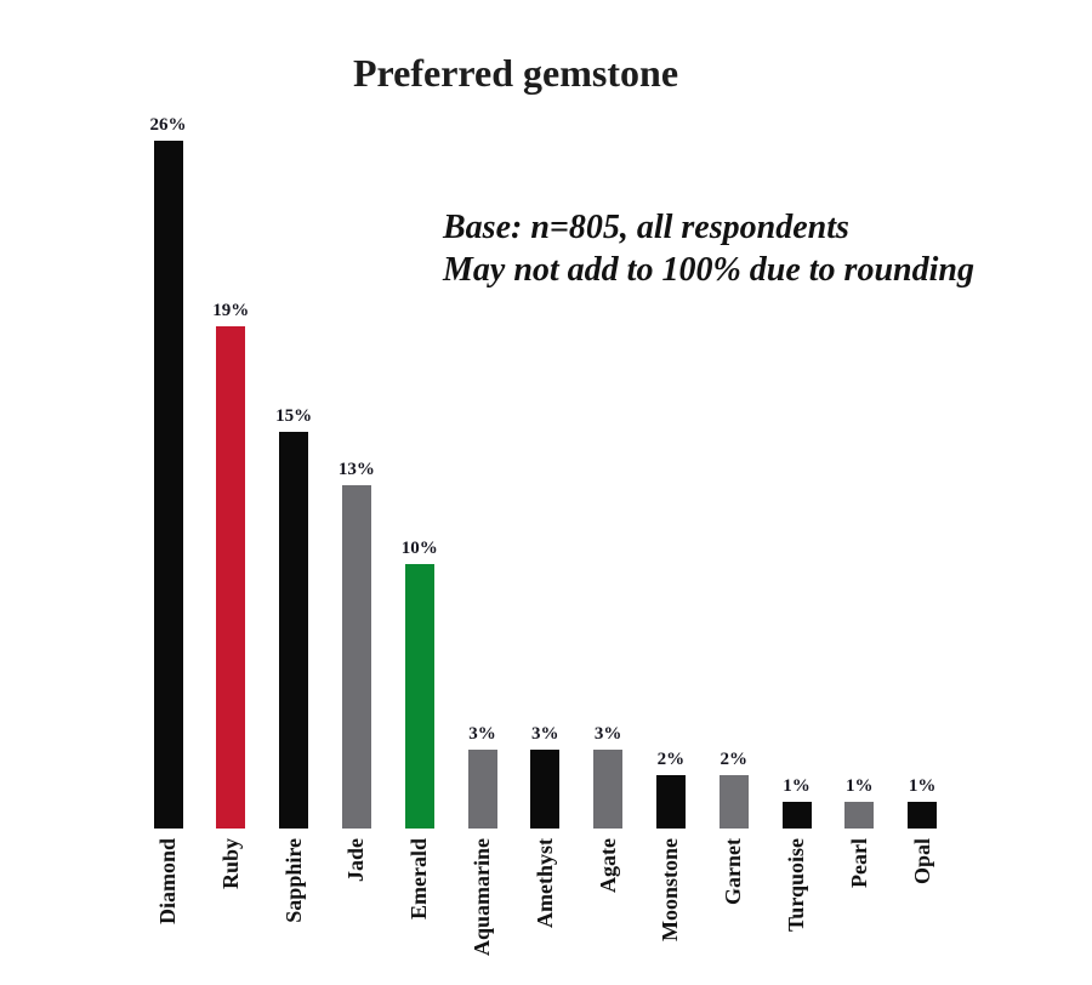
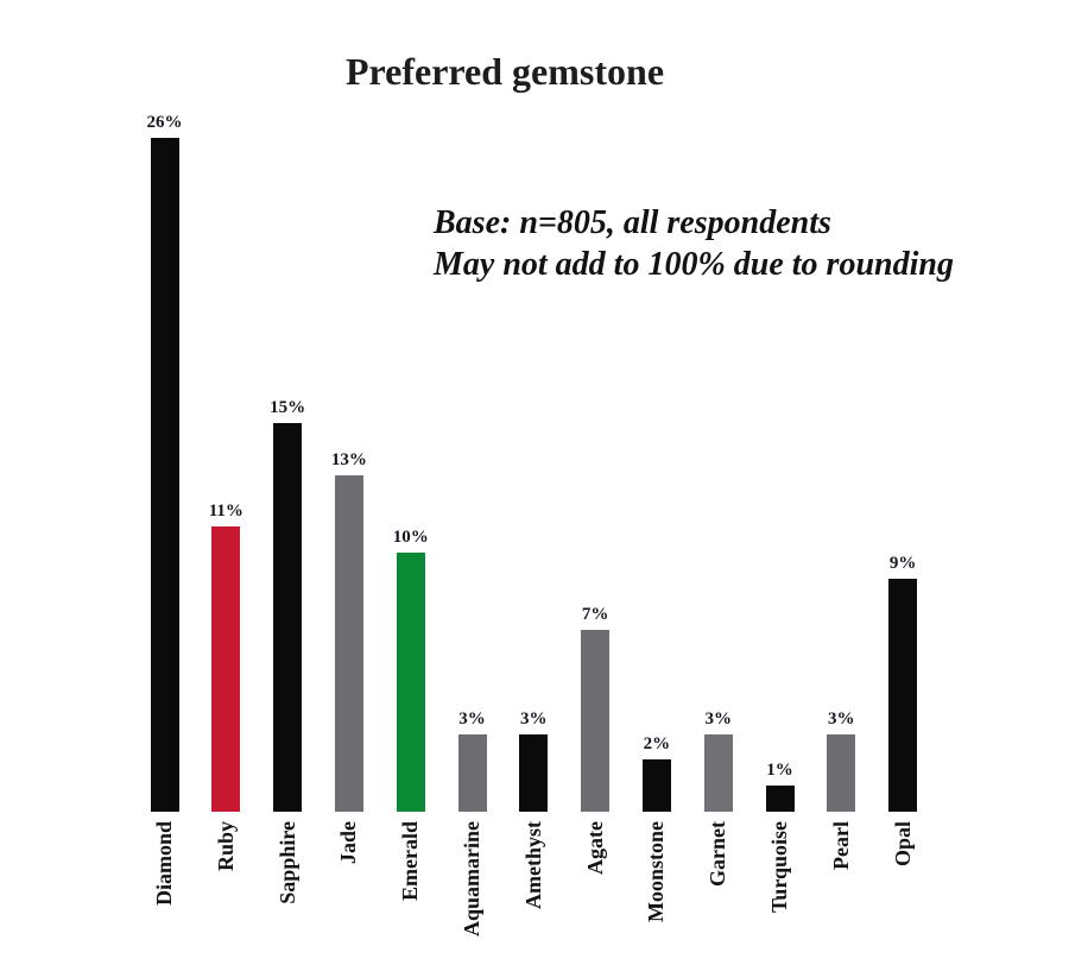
Ruby: 19% -> 11%
Agate: 3% -> 7%
Garnet: 2% -> 3%
Pearl: 1% -> 3%
Opal: 1% -> 9%
